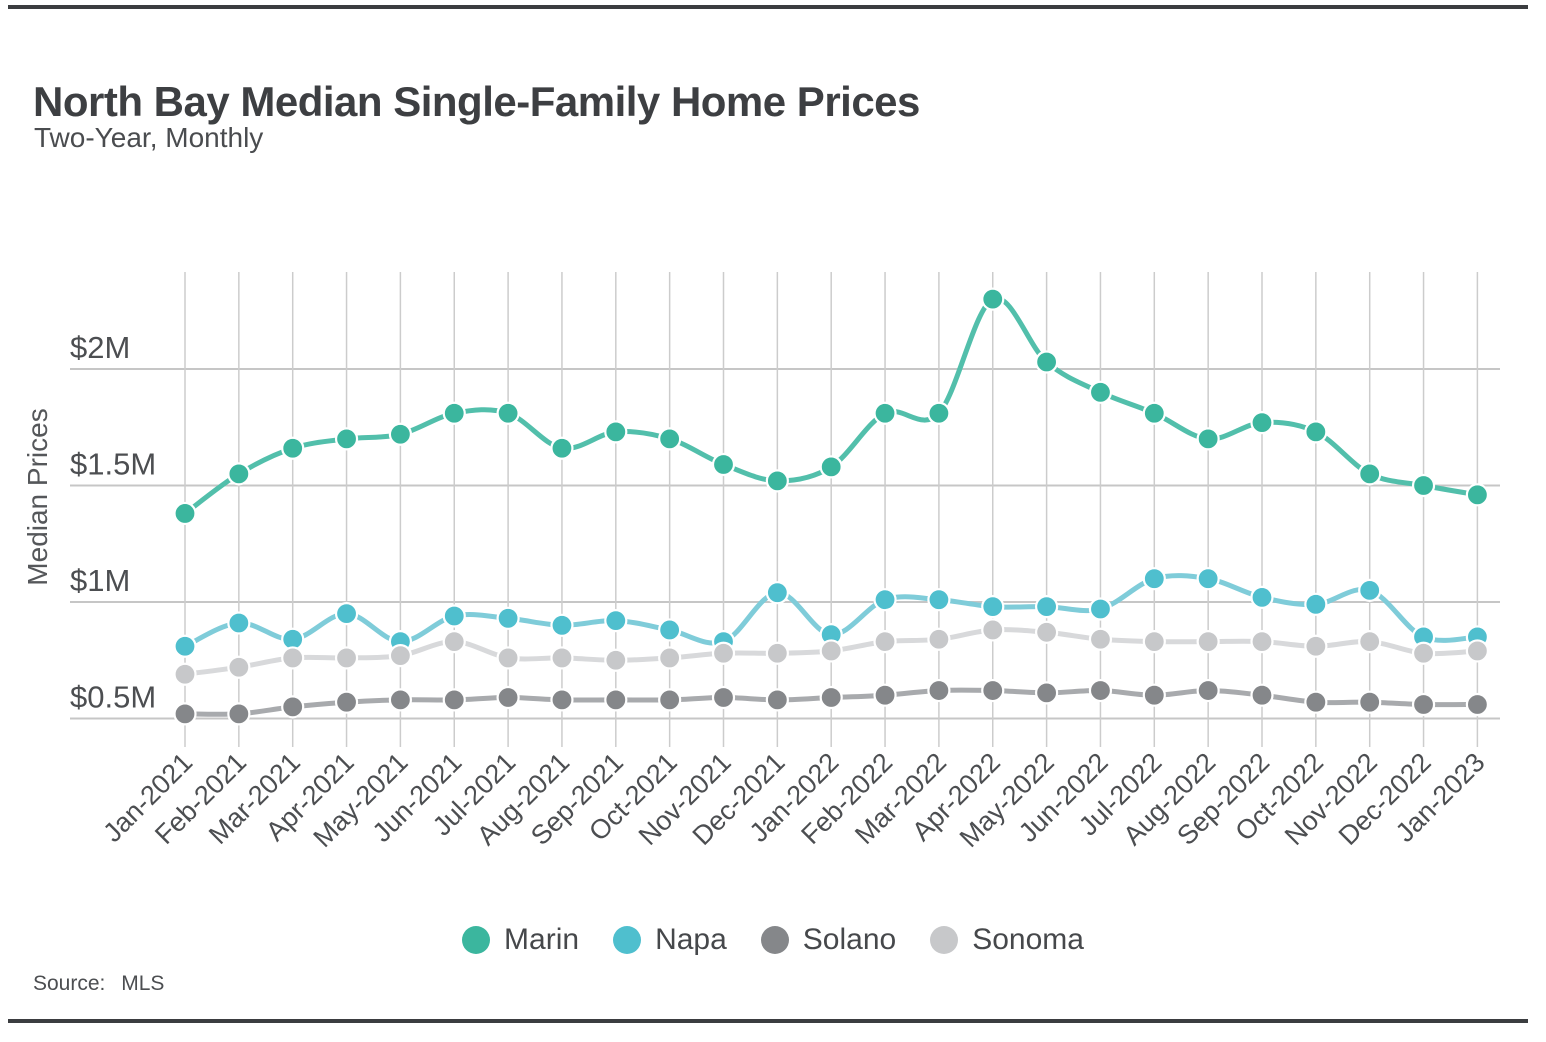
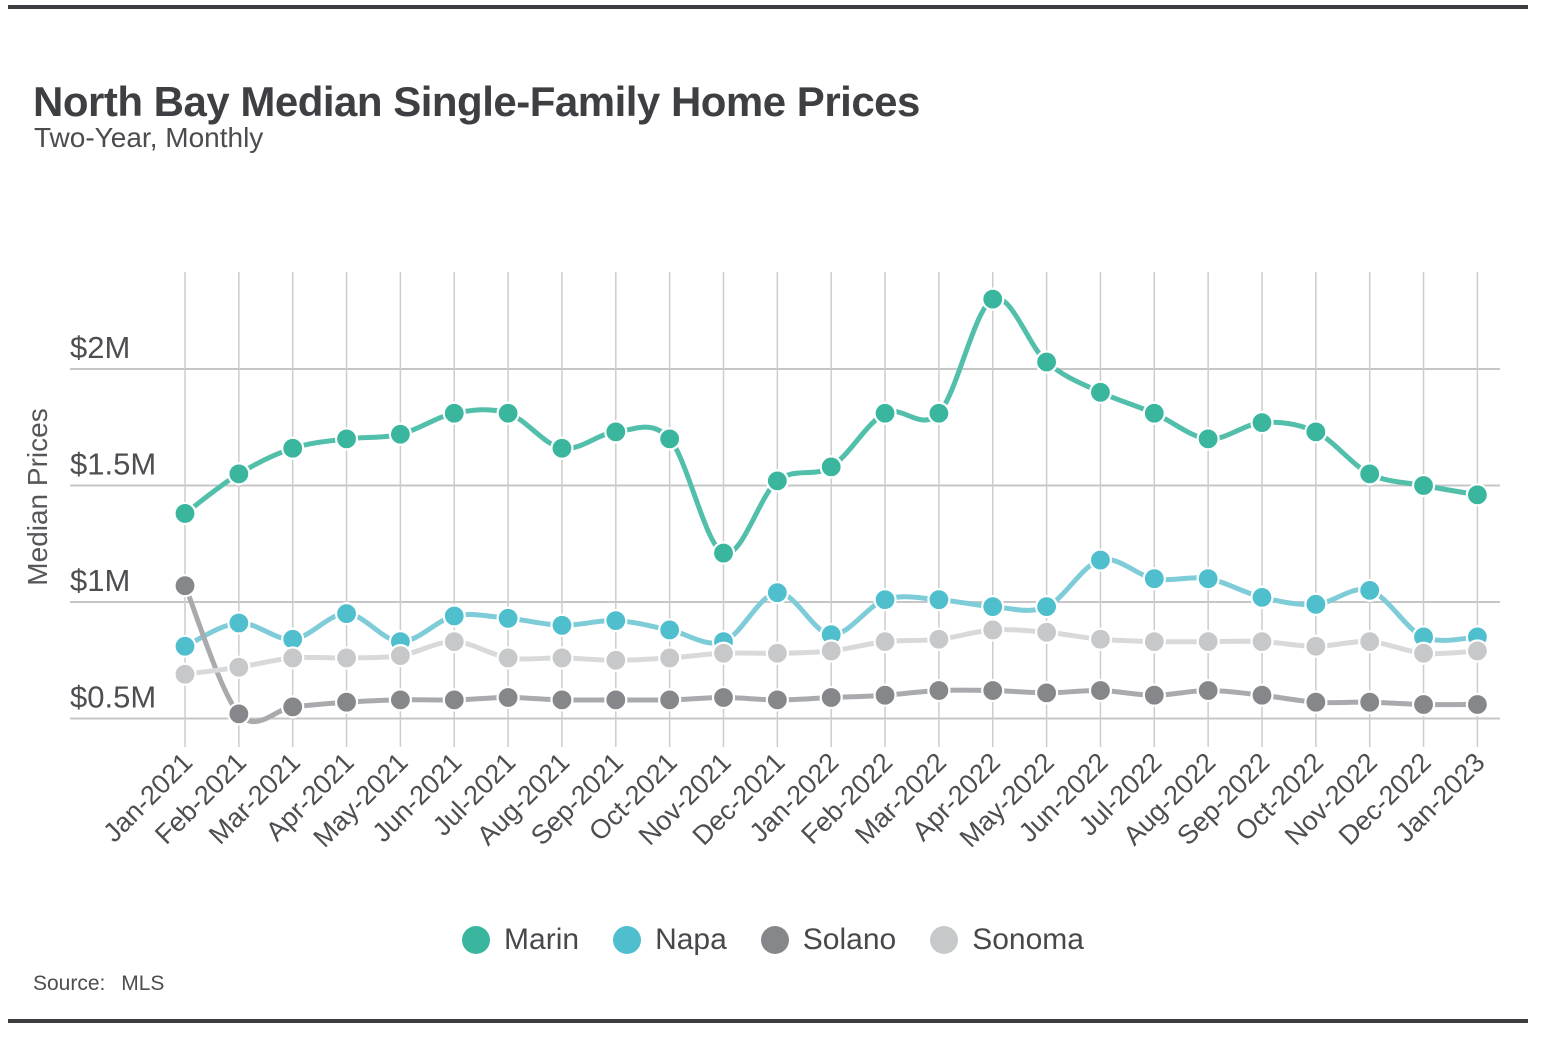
Solano/Jan-2021: $0.52M -> $1.07M
Marin/Nov-2021: $1.59M -> $1.21M
Napa/Jun-2022: $0.97M -> $1.18M
